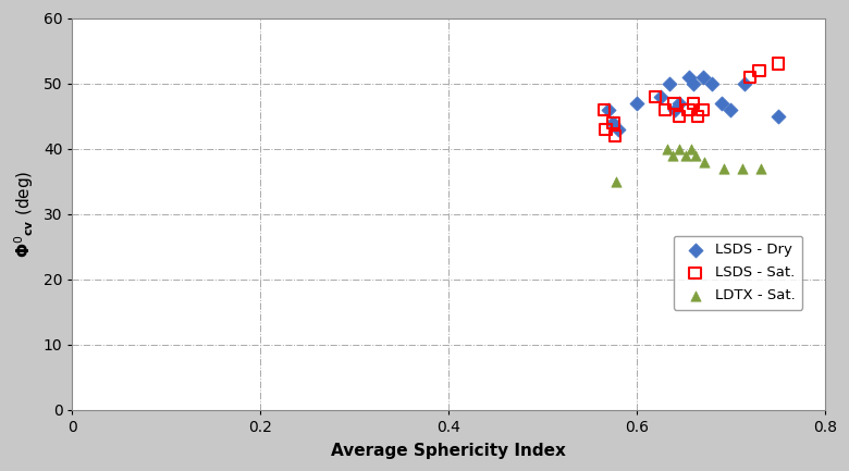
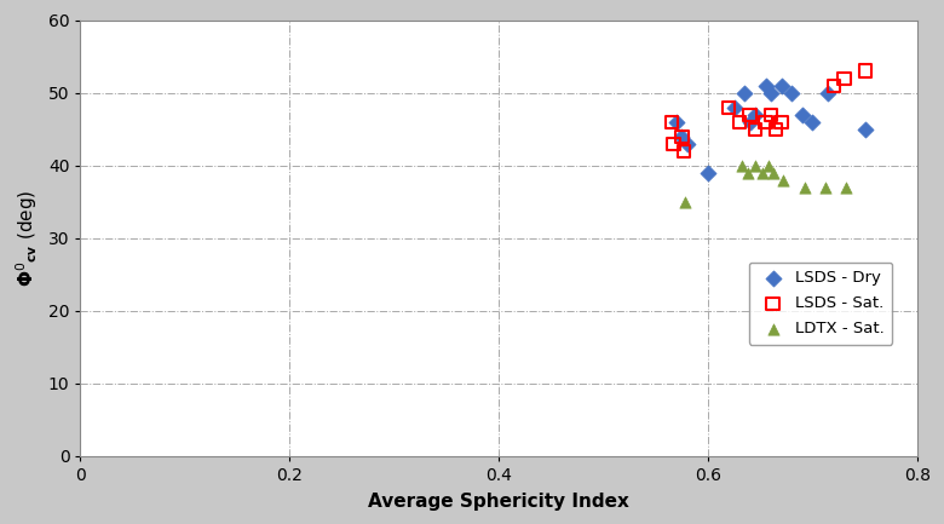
LSDS - Dry/0.6: 47 -> 39
